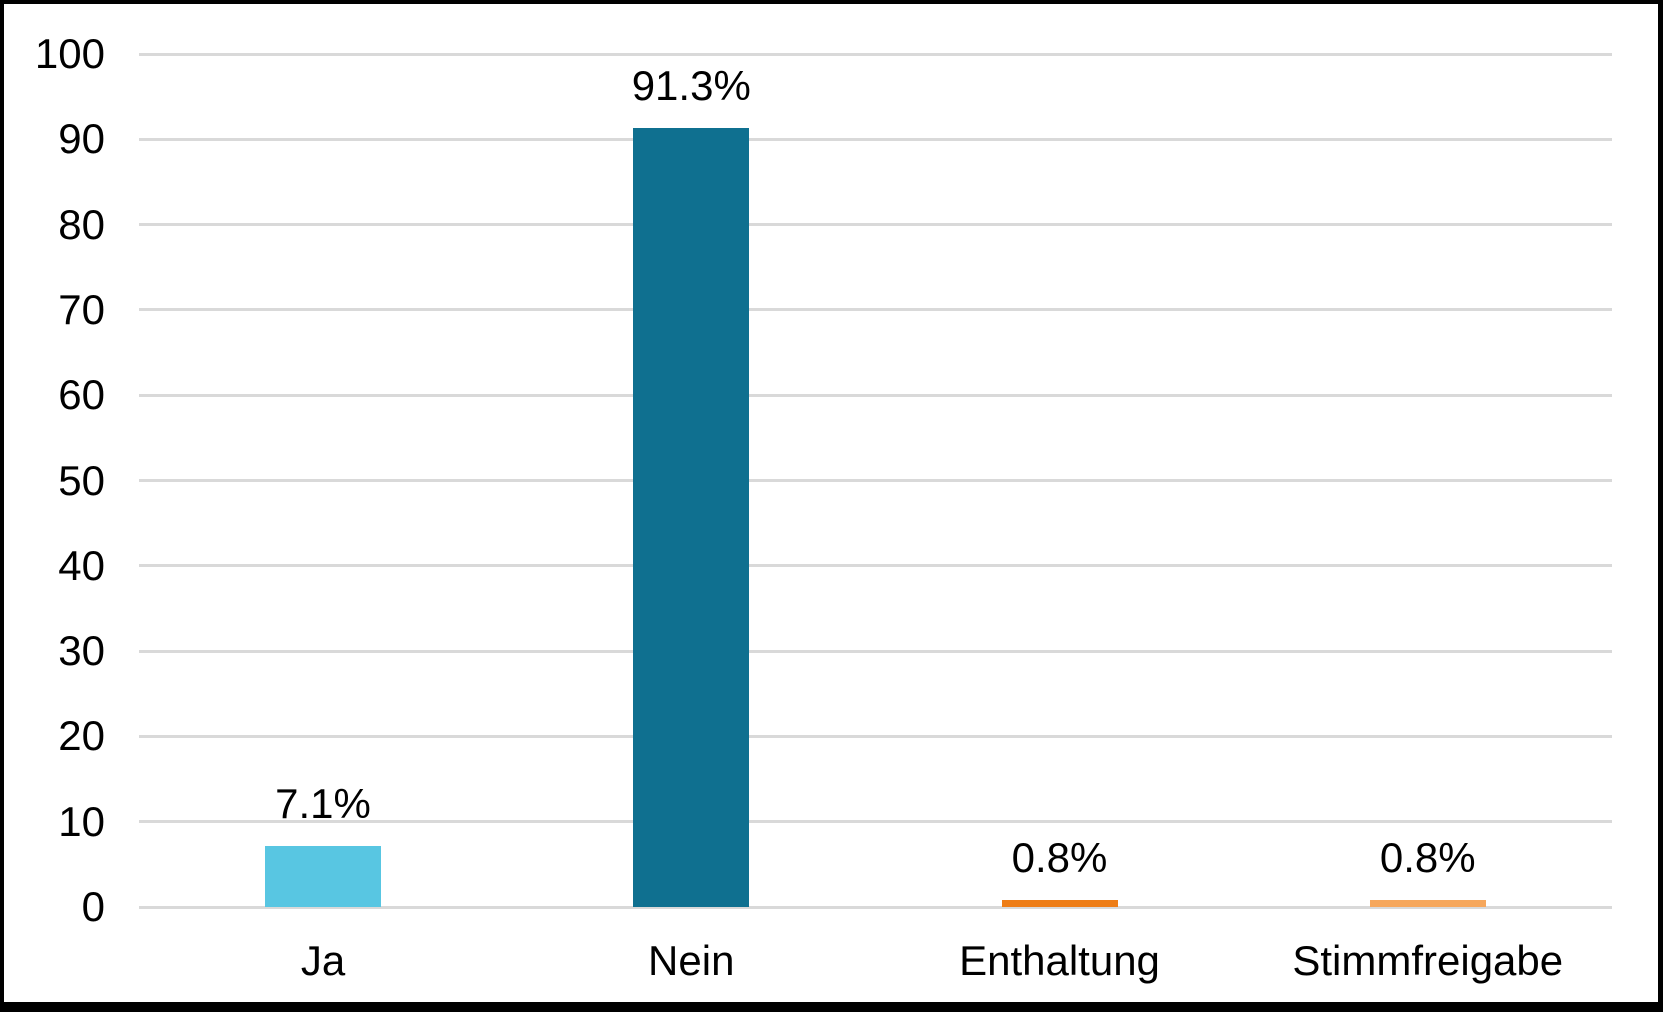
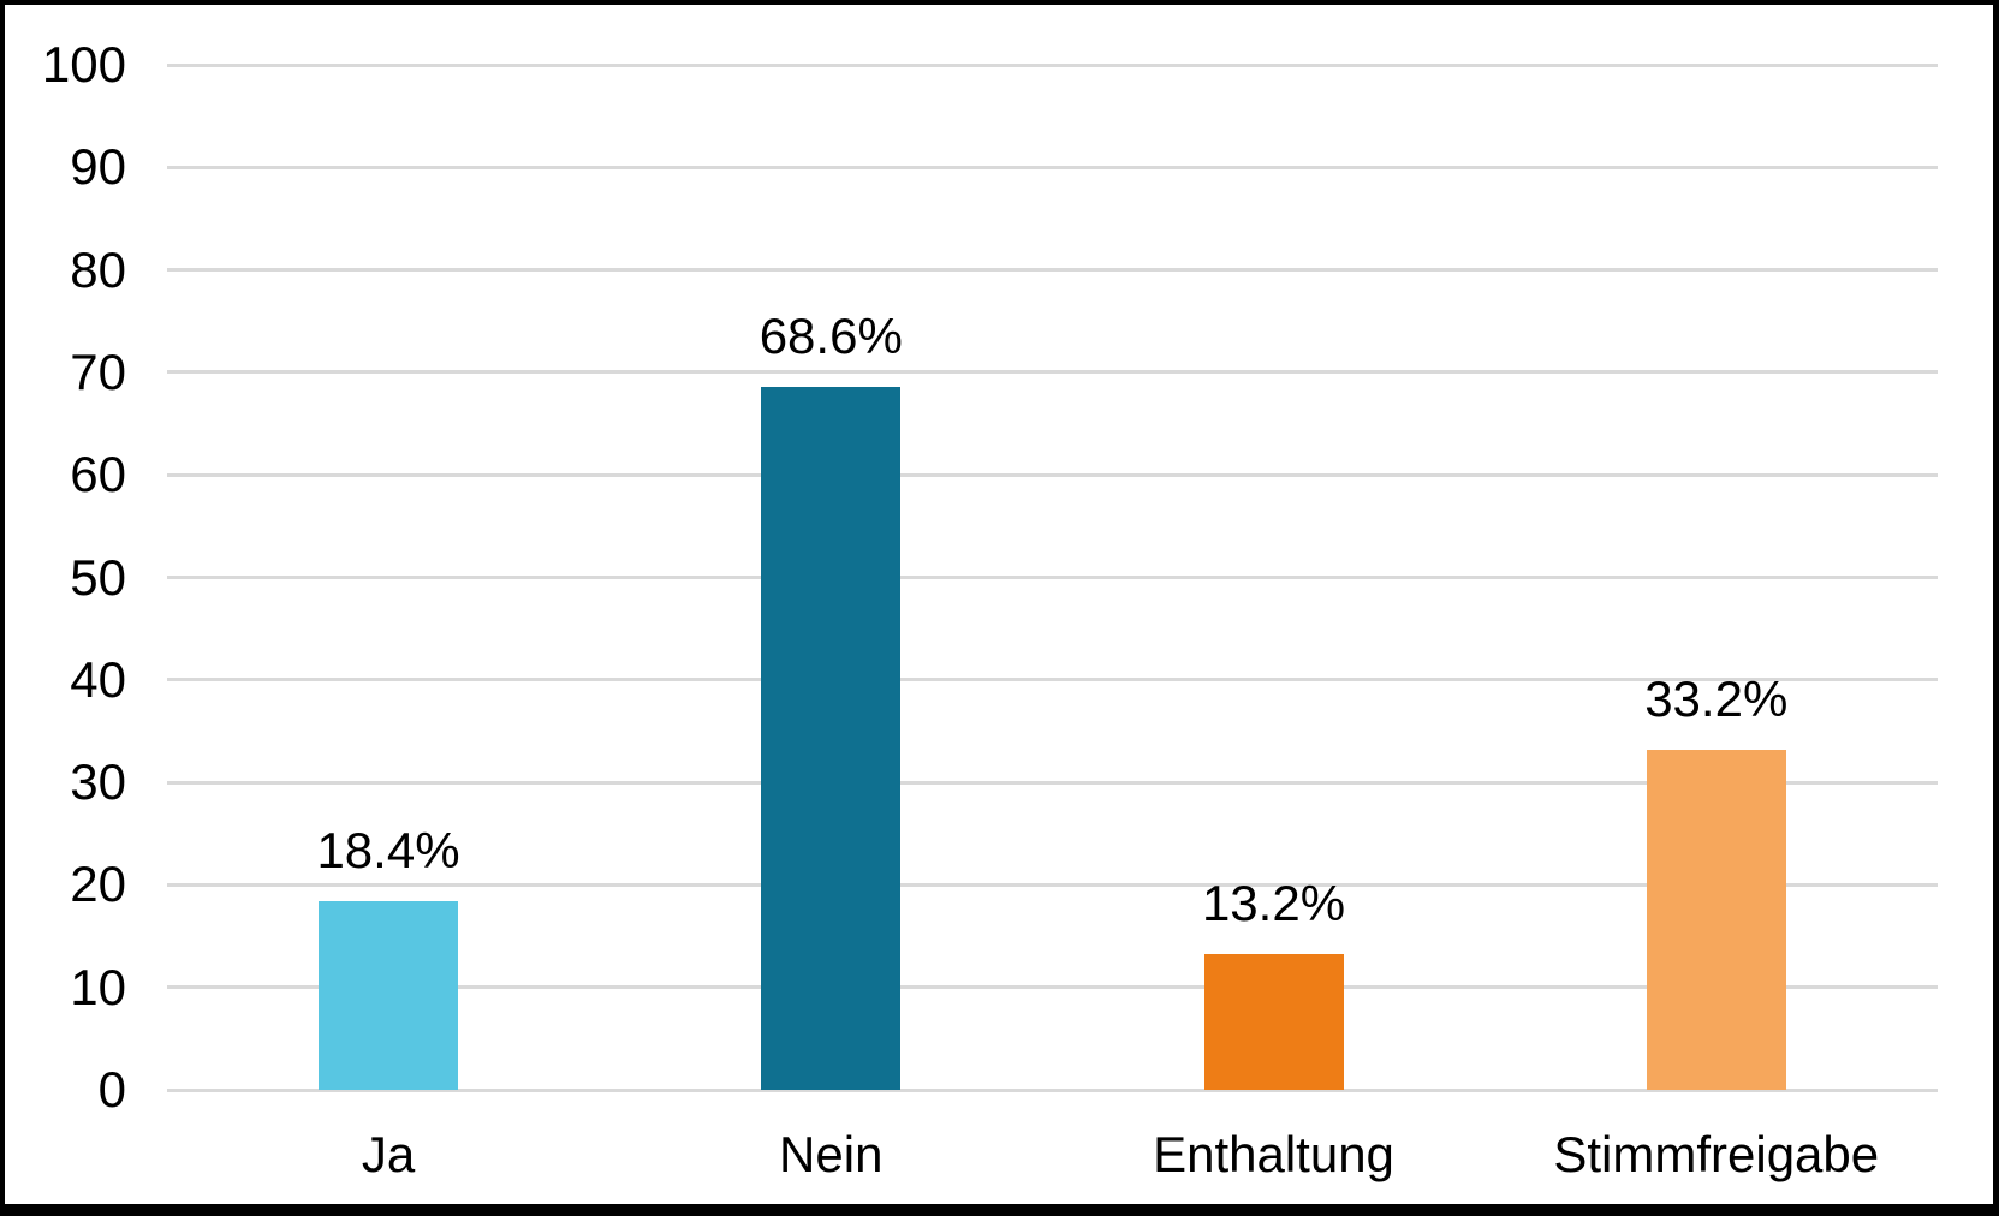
Ja: 7.1% -> 18.4%
Nein: 91.3% -> 68.6%
Enthaltung: 0.8% -> 13.2%
Stimmfreigabe: 0.8% -> 33.2%
